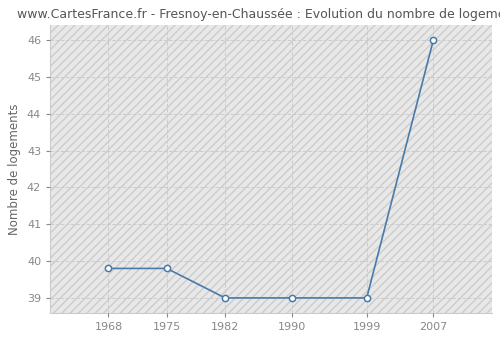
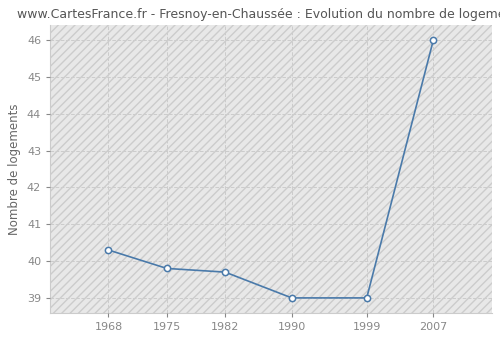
1968: 39.8 -> 40.3
1982: 39.0 -> 39.7
